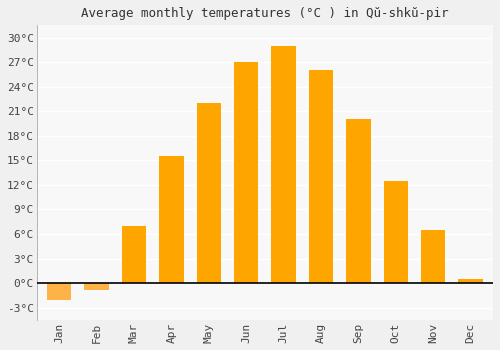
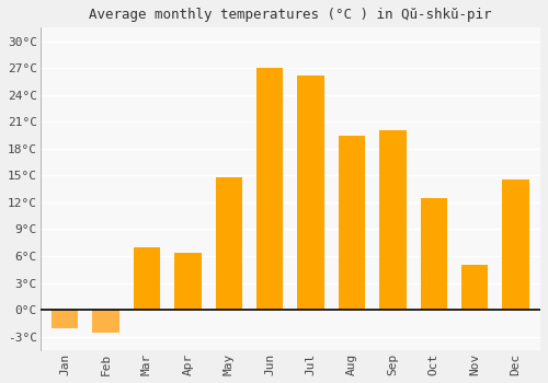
Feb: -0.8°C -> -2.6°C
Apr: 15.5°C -> 6.4°C
May: 22.0°C -> 14.8°C
Jul: 29.0°C -> 26.2°C
Aug: 26.0°C -> 19.4°C
Nov: 6.5°C -> 5.0°C
Dec: 0.5°C -> 14.6°C
